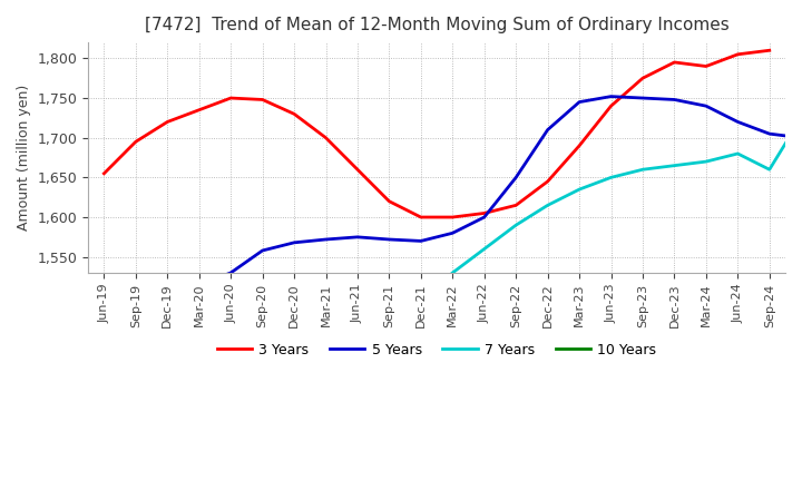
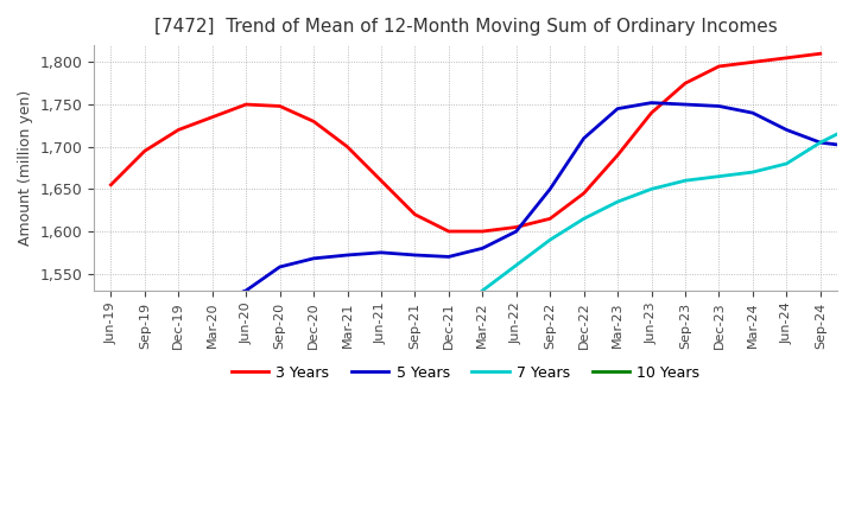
3 Years/Mar-24: 1,790 -> 1,800
7 Years/Sep-24: 1,660 -> 1,705
